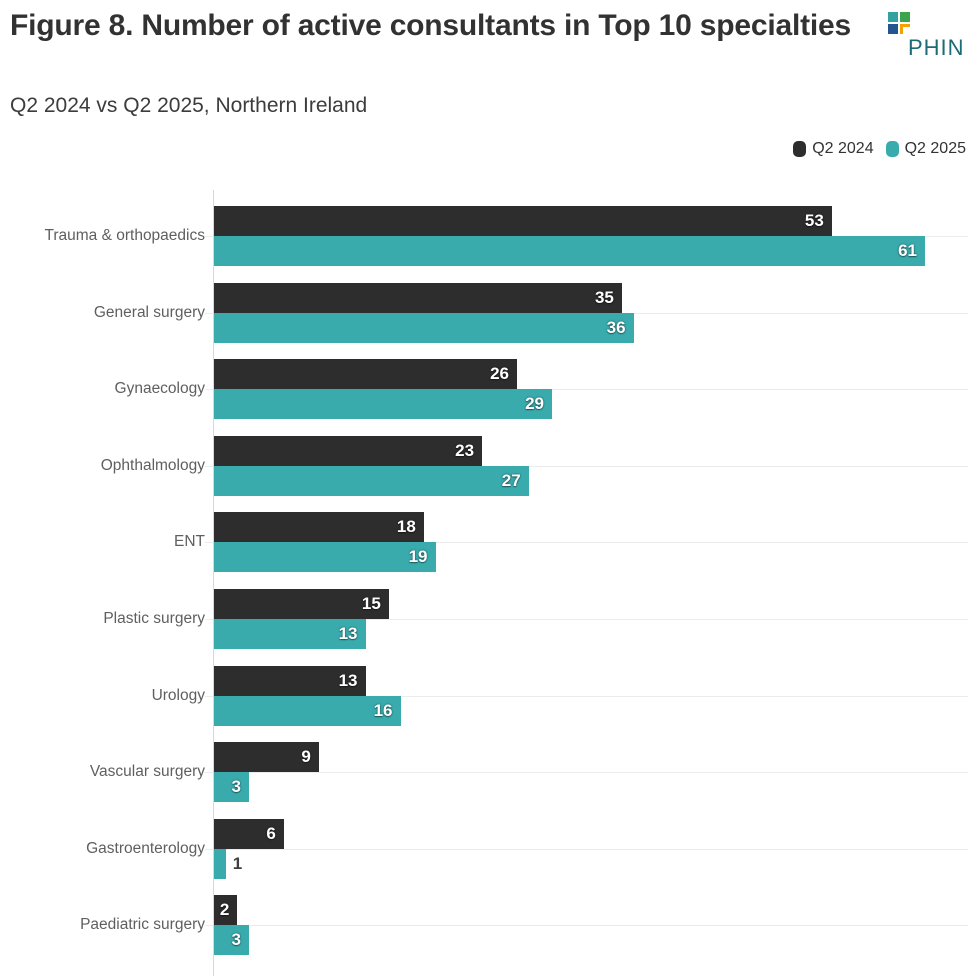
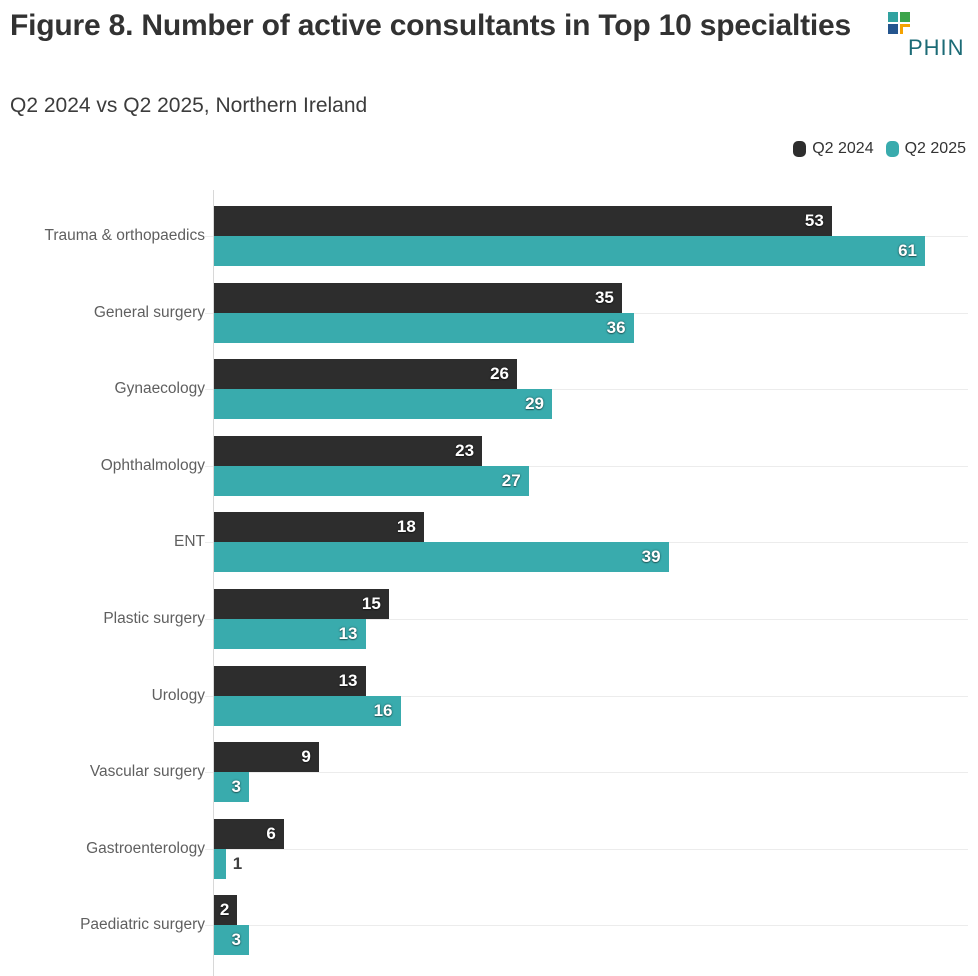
Q2 2025/ENT: 19 -> 39
